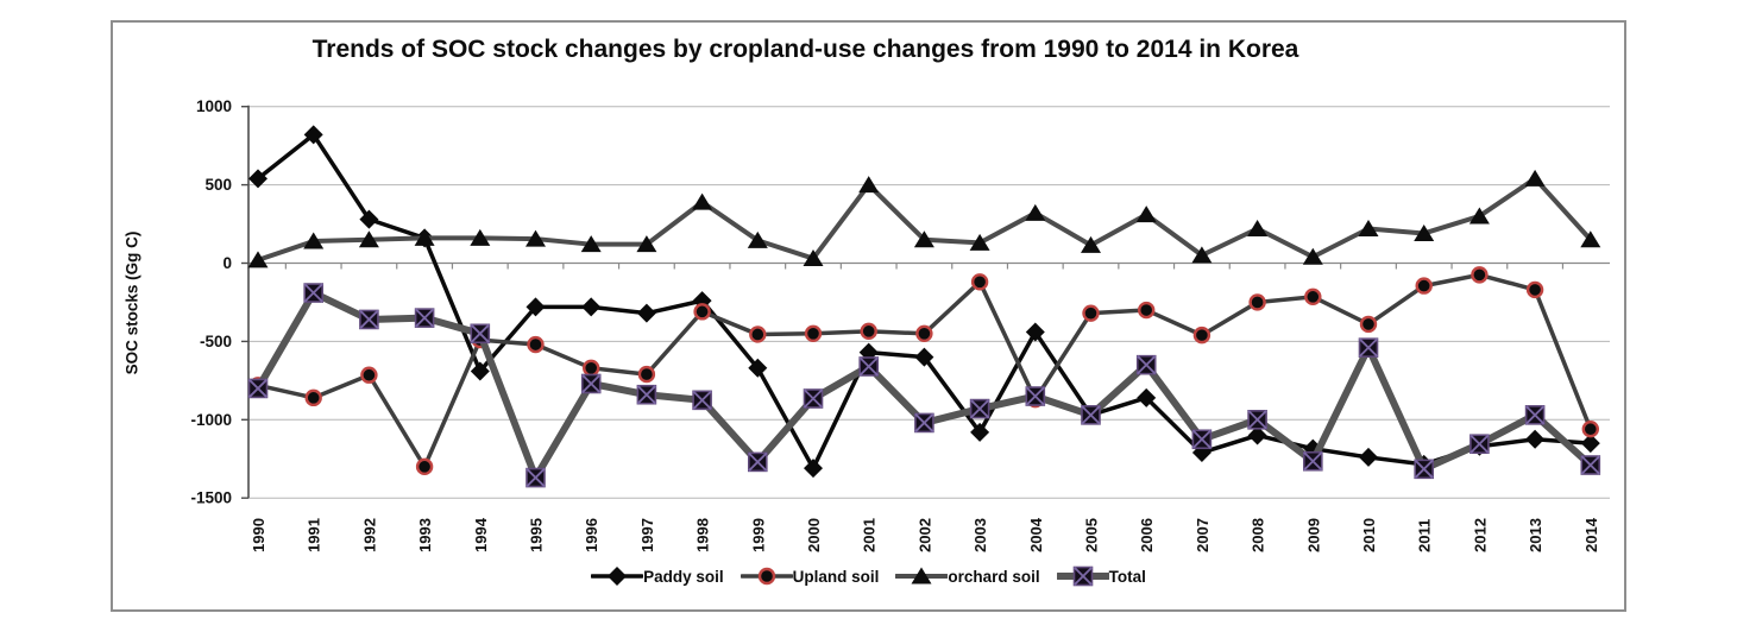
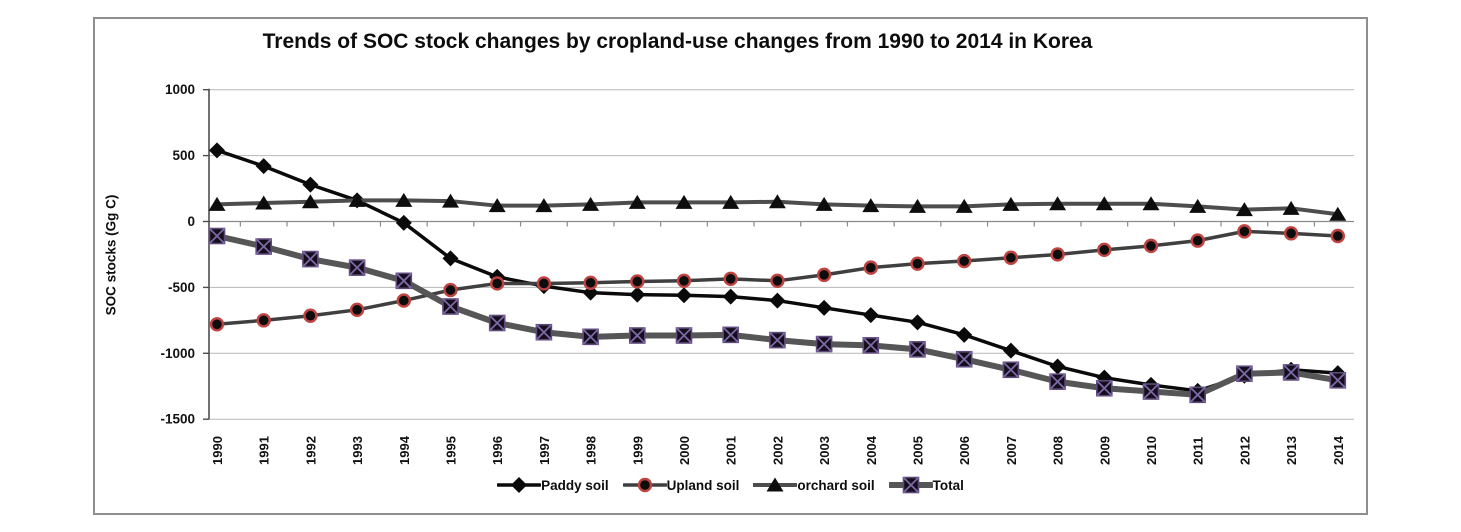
orchard soil/1990: 20 -> 130
Total/1990: -800 -> -110
Paddy soil/1991: 820 -> 420
Upland soil/1991: -860 -> -750
Total/1992: -360 -> -280
Upland soil/1993: -1300 -> -670
Paddy soil/1994: -690 -> -10
Upland soil/1994: -490 -> -600
Total/1995: -1370 -> -640
Paddy soil/1996: -280 -> -420
Upland soil/1996: -670 -> -470
Paddy soil/1997: -320 -> -490
Upland soil/1997: -710 -> -470
Paddy soil/1998: -240 -> -540
Upland soil/1998: -310 -> -460
orchard soil/1998: 390 -> 130
Paddy soil/1999: -670 -> -560
Total/1999: -1270 -> -860
Paddy soil/2000: -1310 -> -560
orchard soil/2000: 30 -> 140
orchard soil/2001: 500 -> 140
Total/2001: -660 -> -860
Total/2002: -1020 -> -900
Paddy soil/2003: -1080 -> -660
Upland soil/2003: -120 -> -400
Paddy soil/2004: -440 -> -710
Upland soil/2004: -870 -> -350
orchard soil/2004: 320 -> 120
Total/2004: -850 -> -940
Paddy soil/2005: -970 -> -760
orchard soil/2006: 310 -> 120
Total/2006: -650 -> -1040
Paddy soil/2007: -1210 -> -980
Upland soil/2007: -460 -> -280
orchard soil/2007: 50 -> 130
orchard soil/2008: 220 -> 140
Total/2008: -1000 -> -1220
orchard soil/2009: 40 -> 140
Upland soil/2010: -390 -> -180
orchard soil/2010: 220 -> 140
Total/2010: -540 -> -1290
orchard soil/2011: 190 -> 120
orchard soil/2012: 300 -> 90
Upland soil/2013: -170 -> -90
orchard soil/2013: 540 -> 100
Total/2013: -970 -> -1140
Upland soil/2014: -1060 -> -110
orchard soil/2014: 150 -> 60
Total/2014: -1290 -> -1200
